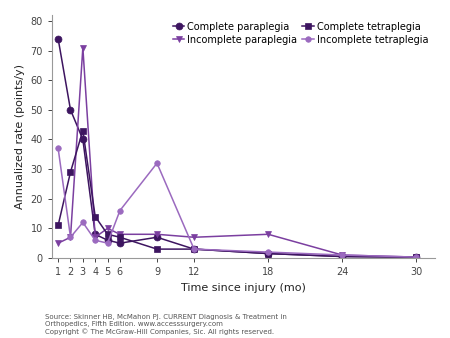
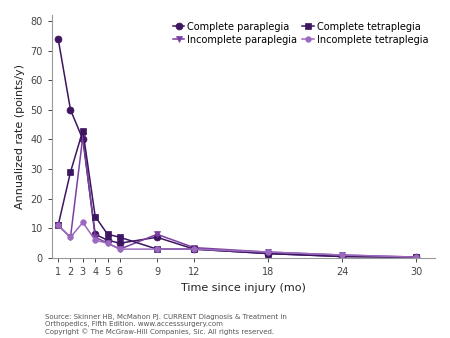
Incomplete paraplegia/1: 5.0 -> 11.0
Incomplete tetraplegia/1: 37.0 -> 11.0
Incomplete paraplegia/3: 71.0 -> 41.0
Incomplete paraplegia/5: 10.0 -> 5.0
Incomplete paraplegia/6: 8.0 -> 3.0
Incomplete tetraplegia/6: 16.0 -> 3.0
Incomplete tetraplegia/9: 32.0 -> 3.0
Incomplete paraplegia/12: 7.0 -> 3.5
Incomplete paraplegia/18: 8.0 -> 2.0
